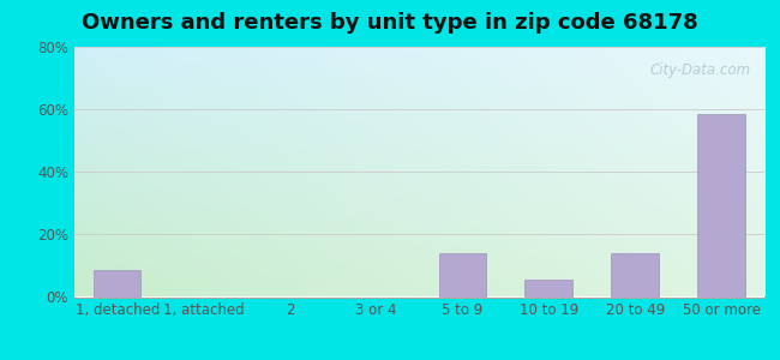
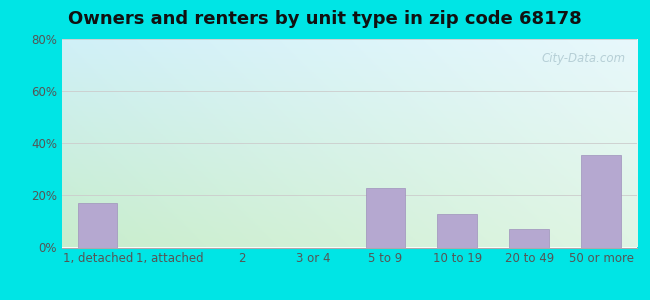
1, detached: 8.5% -> 17.0%
5 to 9: 14.0% -> 23.0%
10 to 19: 5.5% -> 13.0%
20 to 49: 14.0% -> 7.0%
50 or more: 58.5% -> 35.5%
